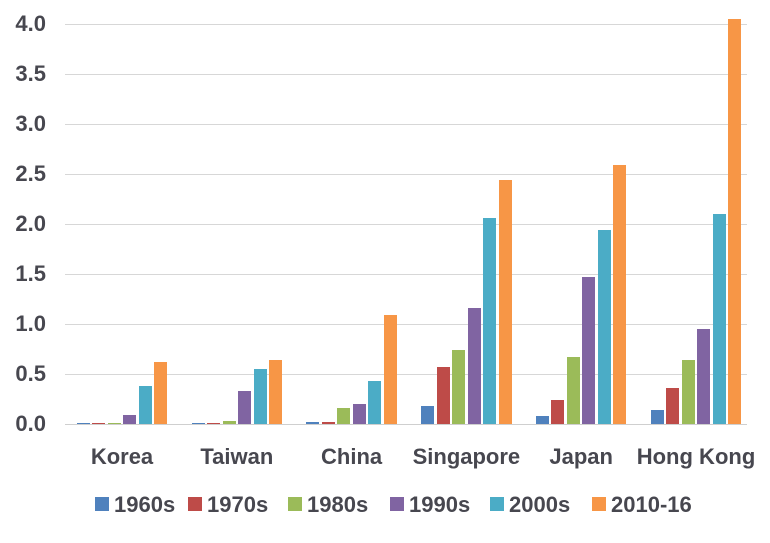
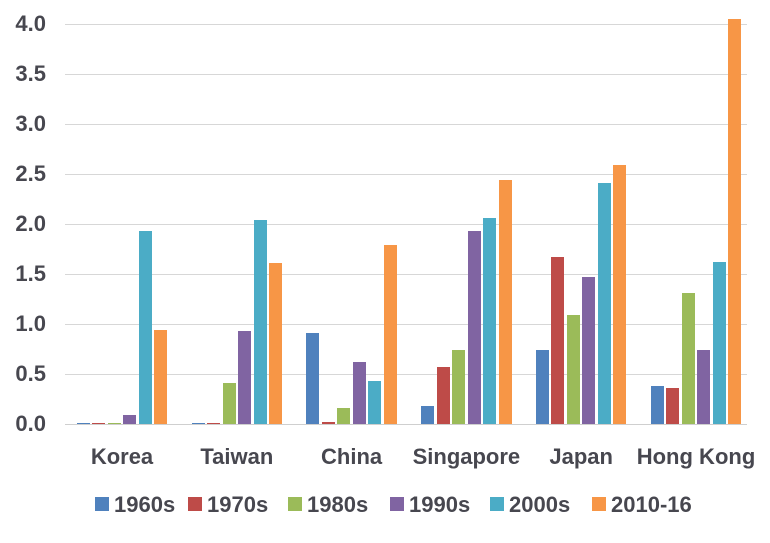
2000s/Korea: 0.38 -> 1.93
2010-16/Korea: 0.62 -> 0.94
1980s/Taiwan: 0.03 -> 0.41
1990s/Taiwan: 0.33 -> 0.93
2000s/Taiwan: 0.55 -> 2.04
2010-16/Taiwan: 0.64 -> 1.61
1960s/China: 0.02 -> 0.91
1990s/China: 0.20 -> 0.62
2010-16/China: 1.09 -> 1.79
1990s/Singapore: 1.16 -> 1.93
1960s/Japan: 0.08 -> 0.74
1970s/Japan: 0.24 -> 1.67
1980s/Japan: 0.67 -> 1.09
2000s/Japan: 1.94 -> 2.41
1960s/Hong Kong: 0.14 -> 0.38
1980s/Hong Kong: 0.64 -> 1.31
1990s/Hong Kong: 0.95 -> 0.74
2000s/Hong Kong: 2.10 -> 1.62
